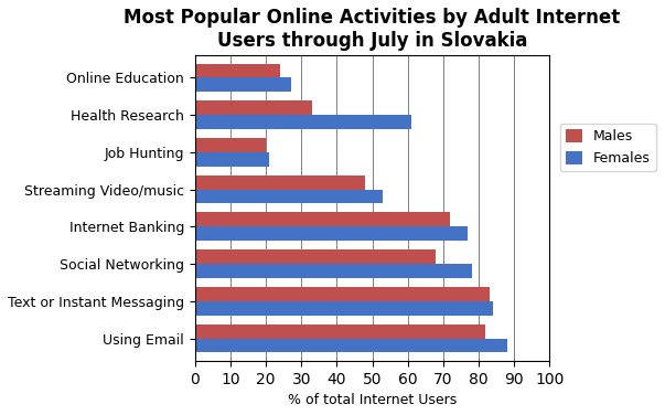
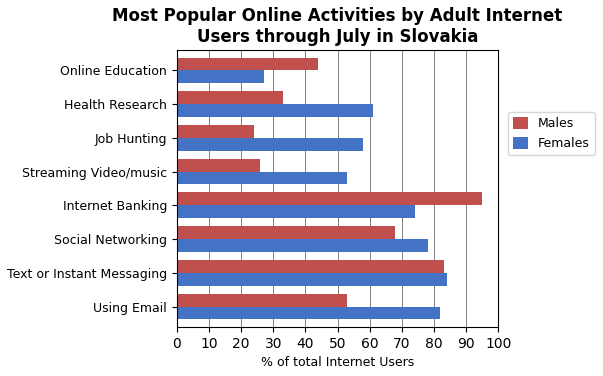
Males/Online Education: 24 -> 44
Males/Job Hunting: 20 -> 24
Females/Job Hunting: 21 -> 58
Males/Streaming Video/music: 48 -> 26
Males/Internet Banking: 72 -> 95
Females/Internet Banking: 77 -> 74
Males/Using Email: 82 -> 53
Females/Using Email: 88 -> 82
